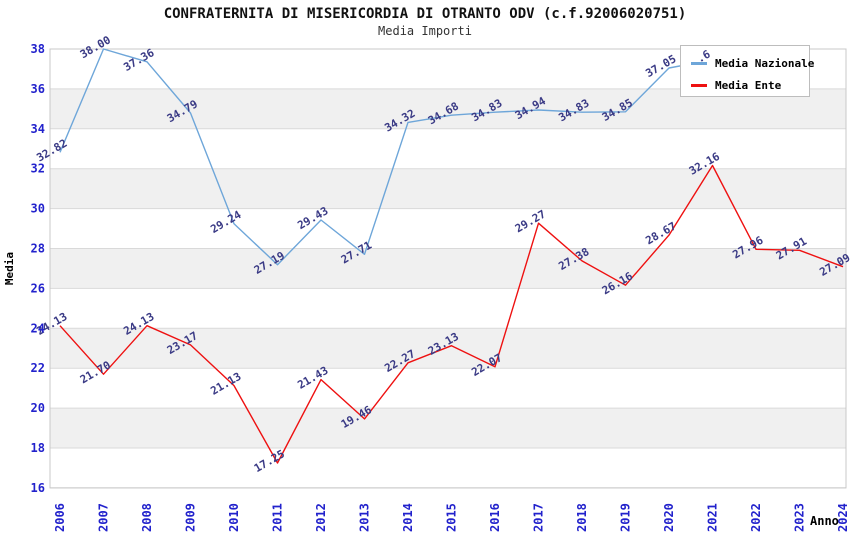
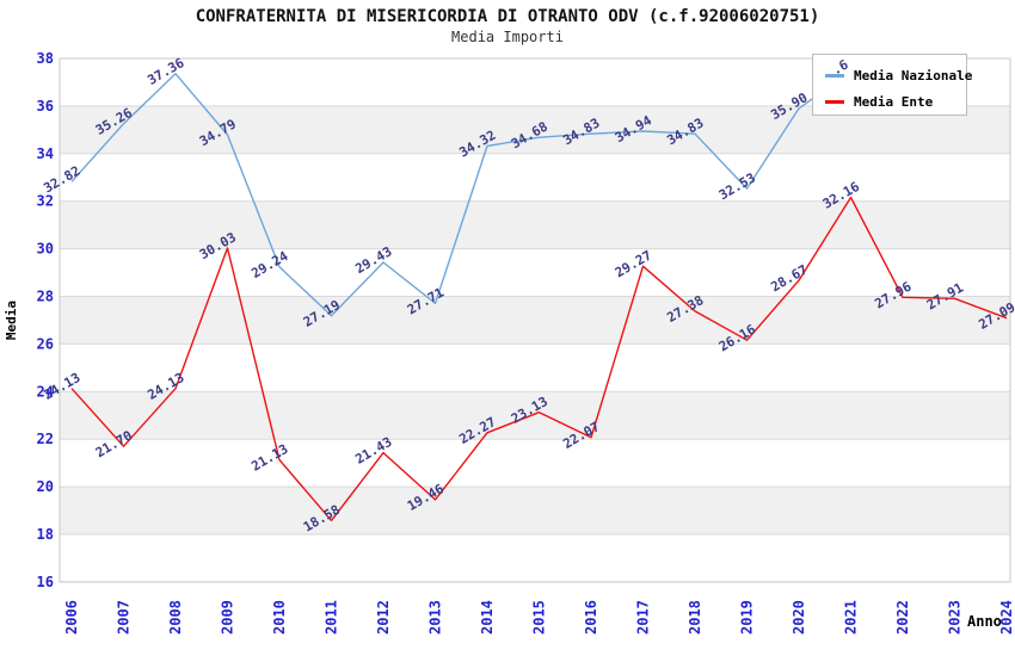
Media Nazionale/2007: 38.00 -> 35.26
Media Ente/2009: 23.17 -> 30.03
Media Ente/2011: 17.25 -> 18.58
Media Nazionale/2019: 34.85 -> 32.53
Media Nazionale/2020: 37.05 -> 35.90
